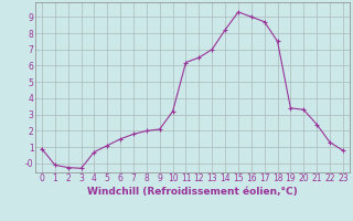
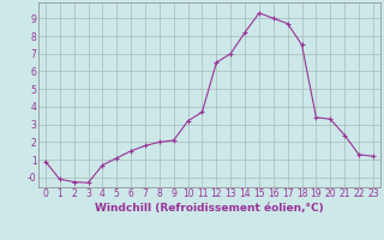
11: 6.2 -> 3.7
23: 0.8 -> 1.2
